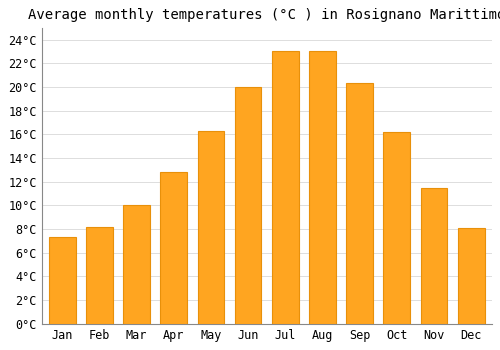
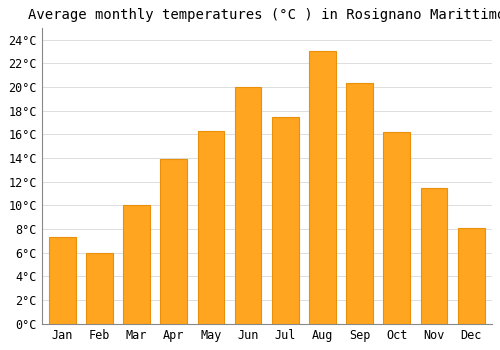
Feb: 8.2°C -> 6.0°C
Apr: 12.8°C -> 13.9°C
Jul: 23.0°C -> 17.5°C
